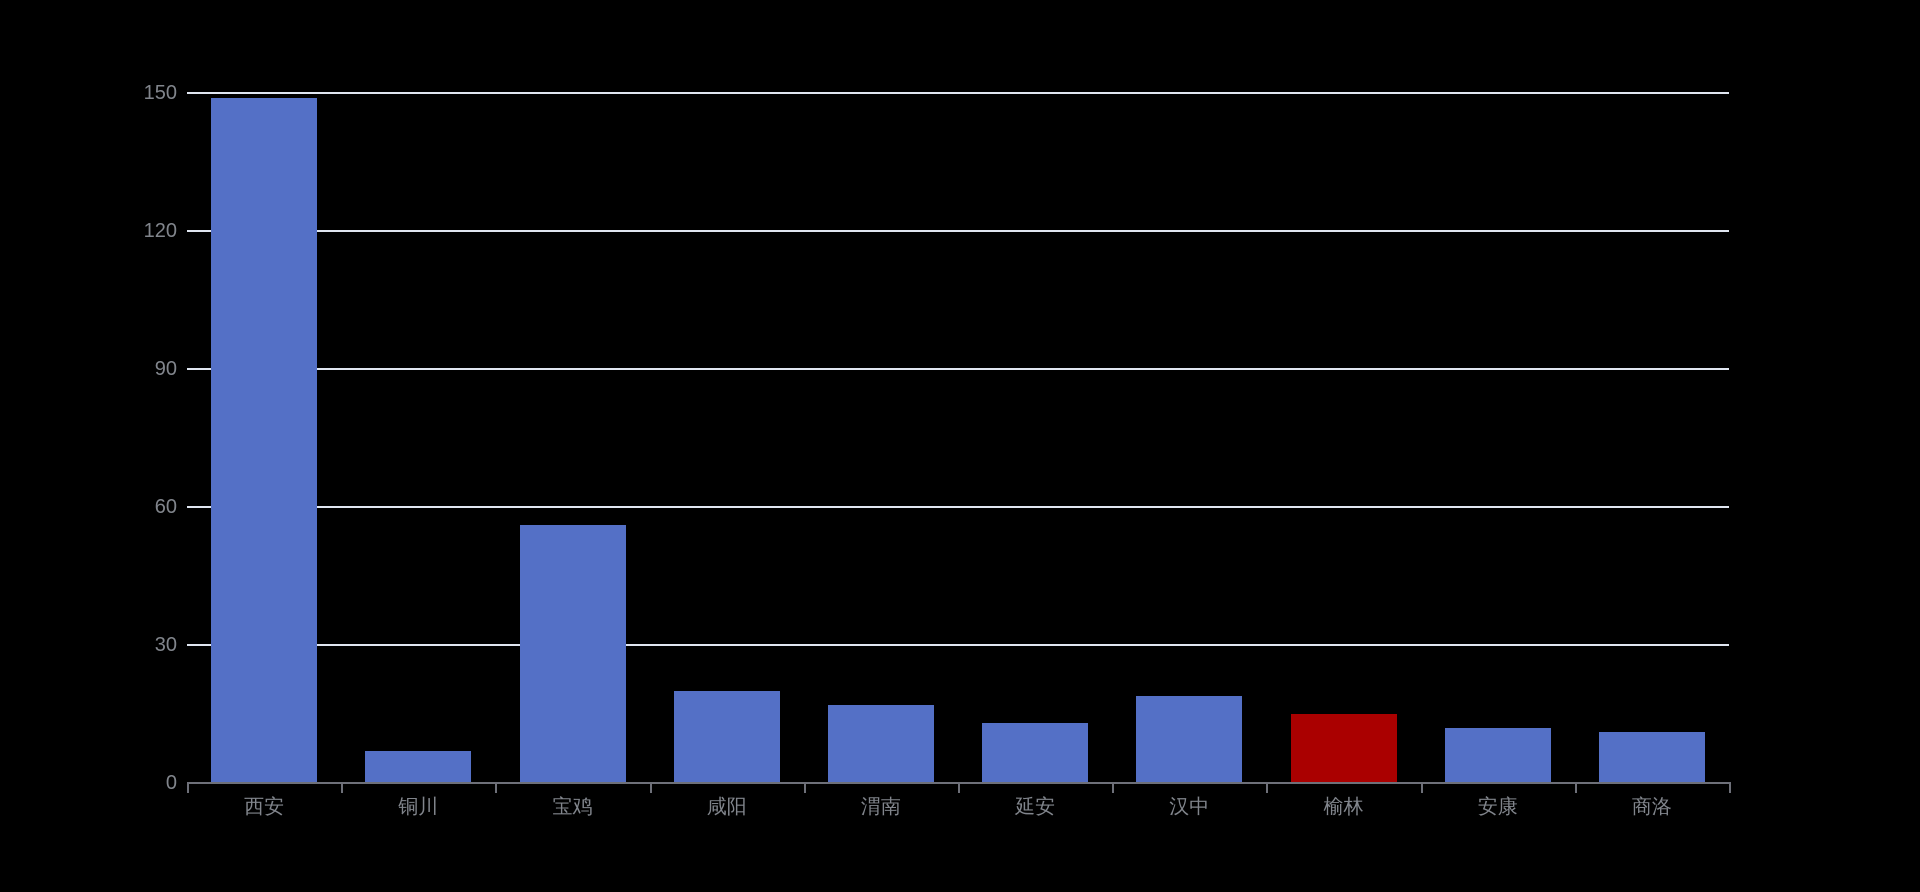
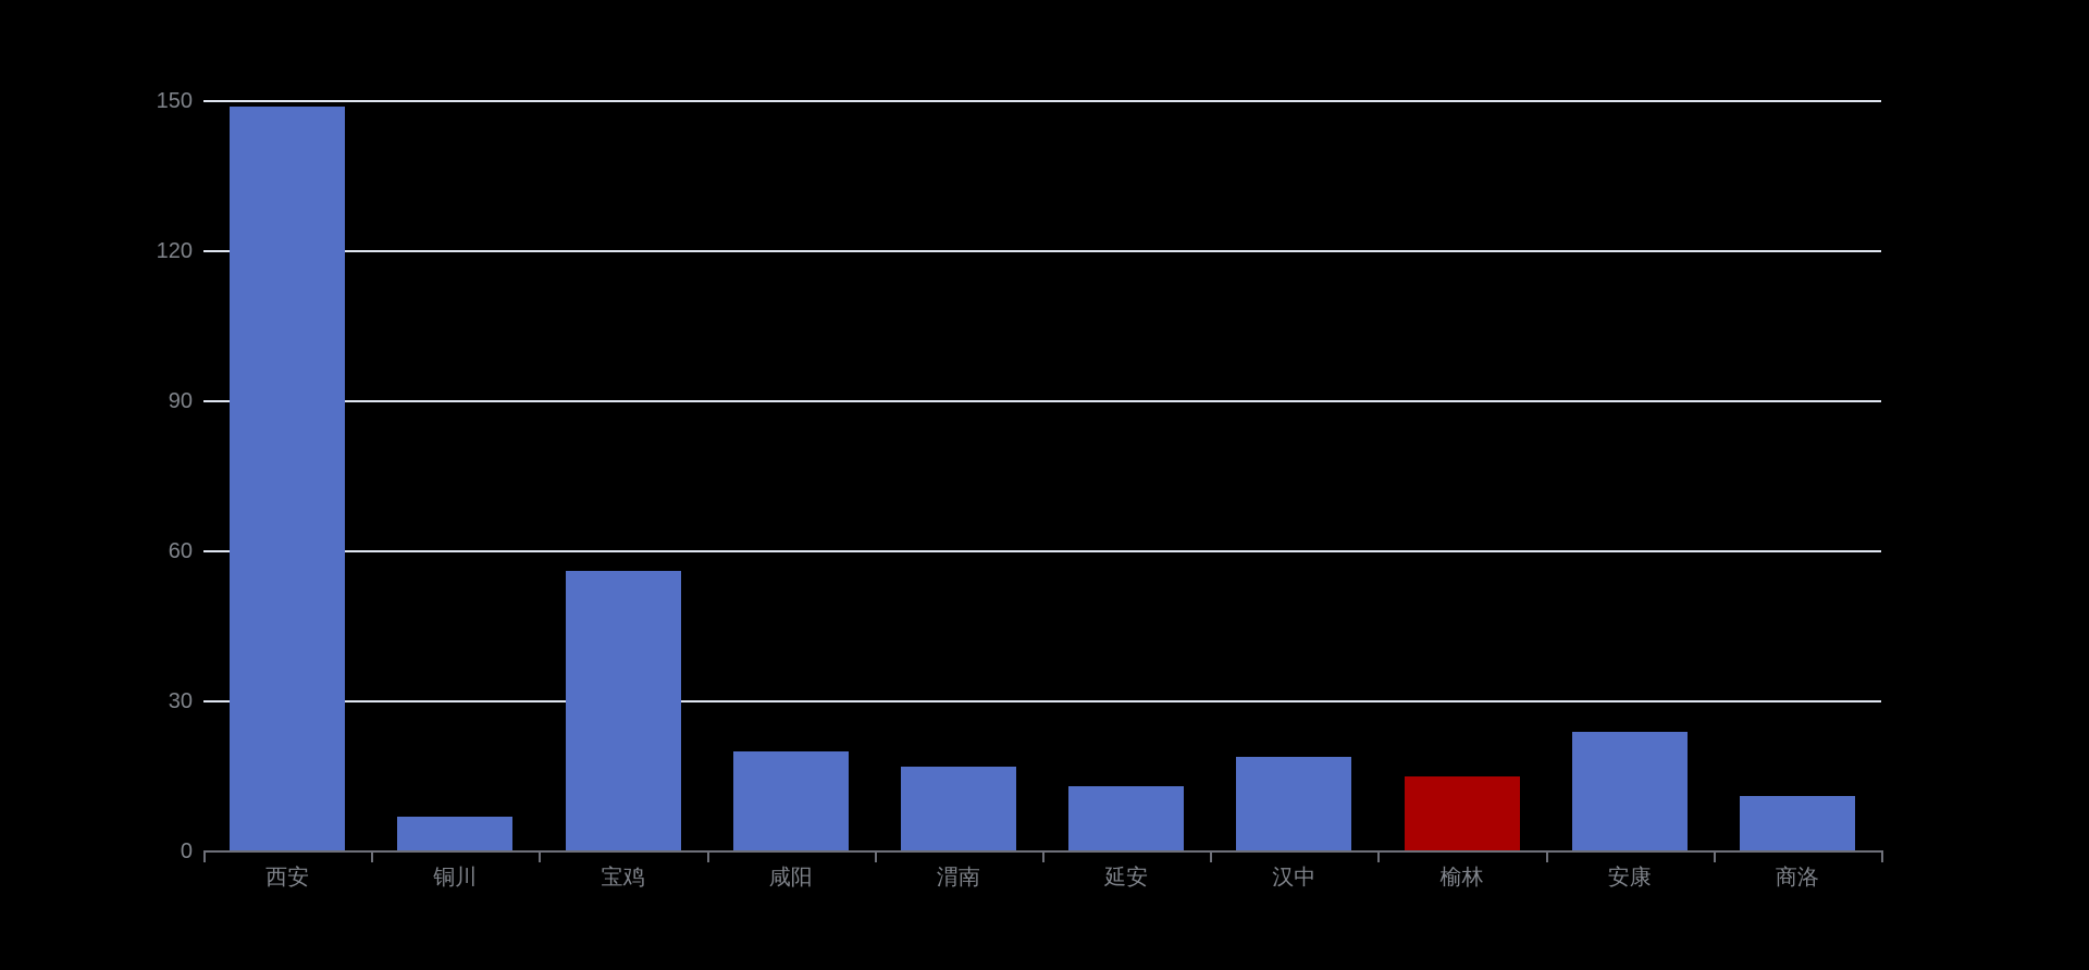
安康: 12 -> 24
